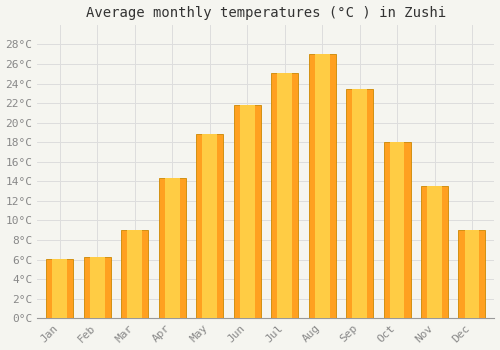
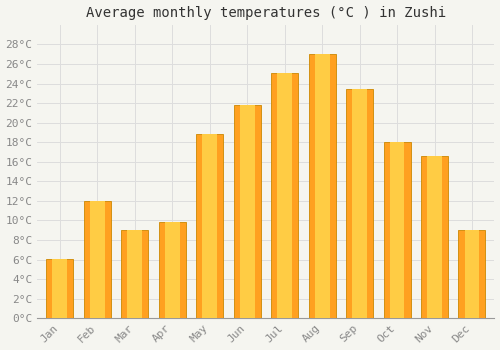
Feb: 6.3°C -> 12.0°C
Apr: 14.3°C -> 9.8°C
Nov: 13.5°C -> 16.6°C
